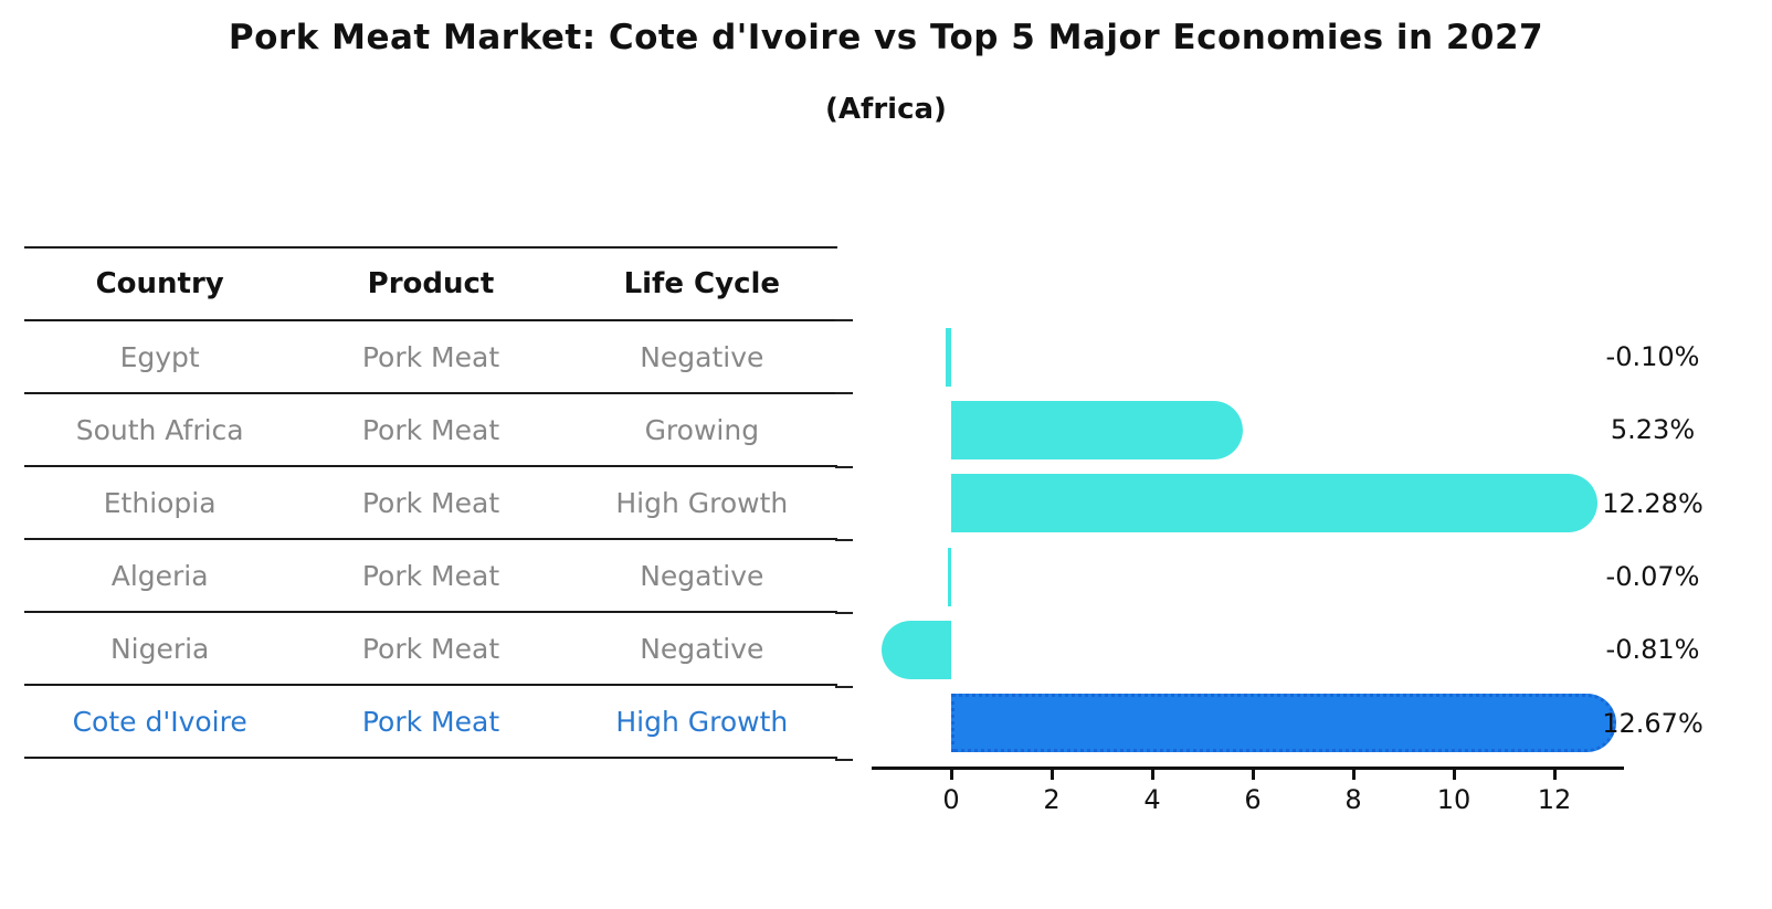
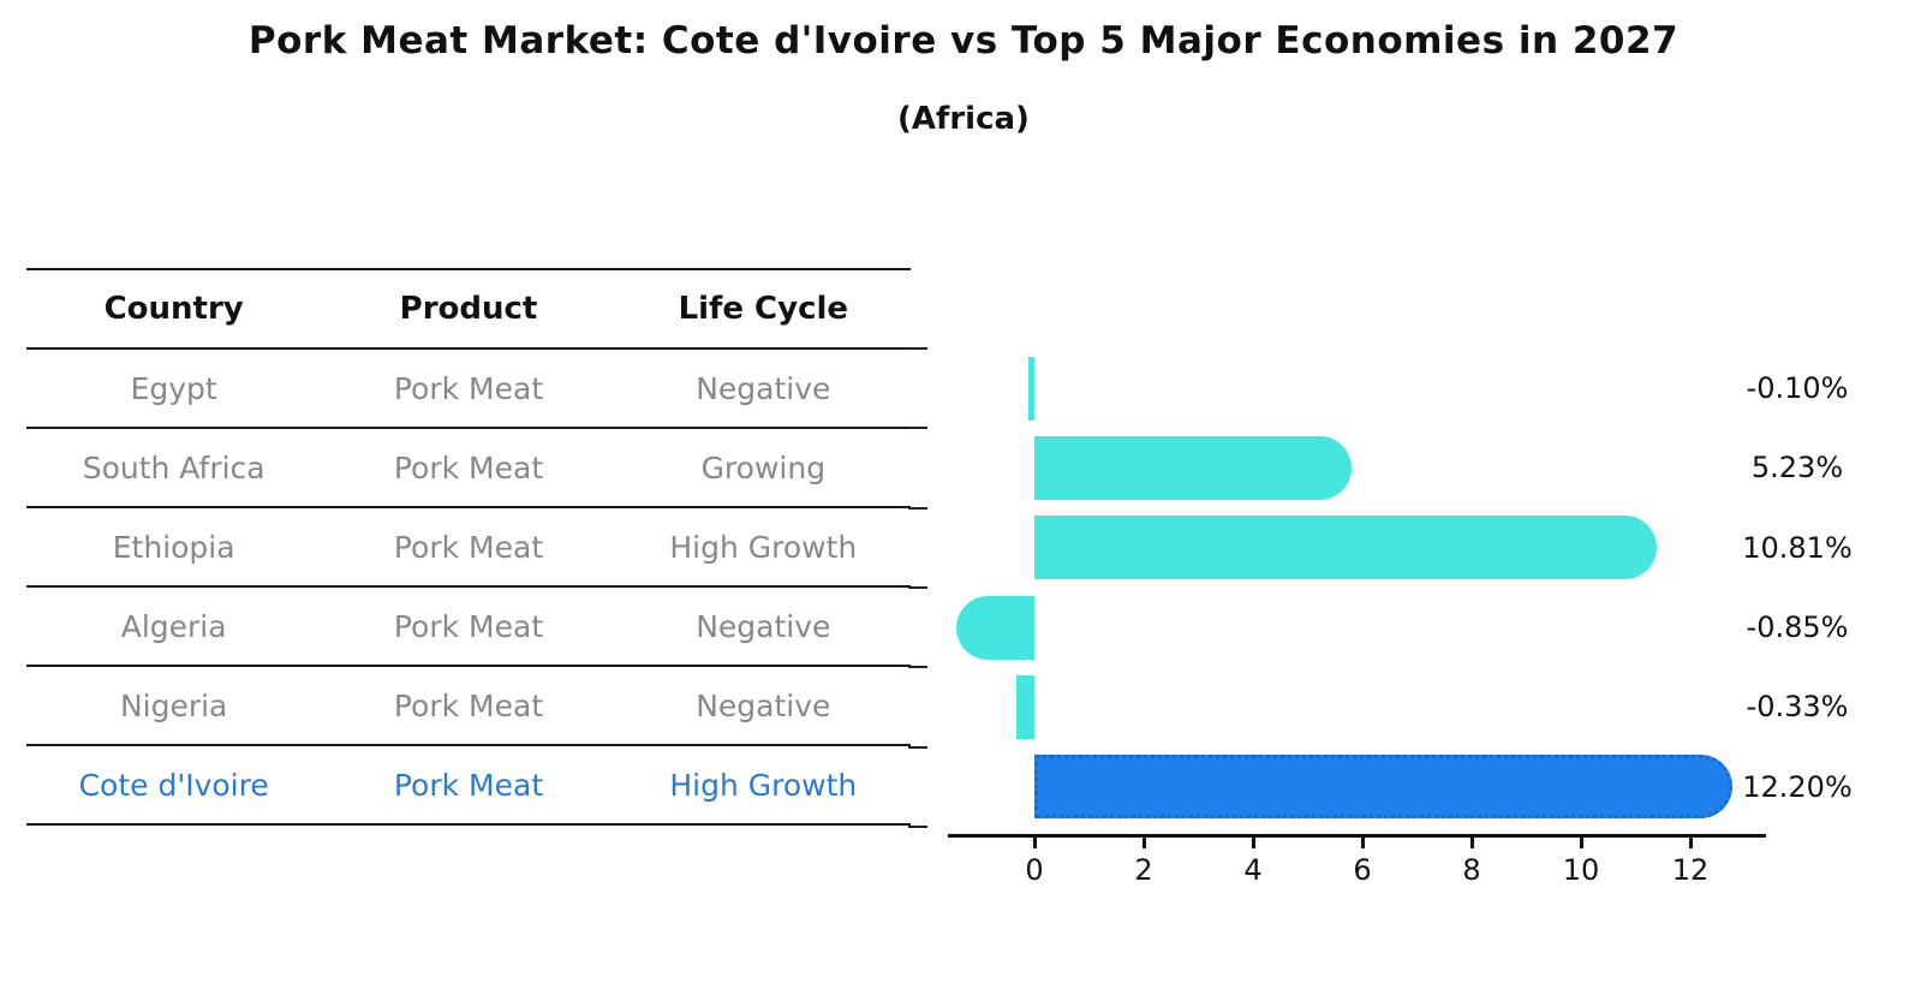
Ethiopia: 12.28% -> 10.81%
Algeria: -0.07% -> -0.85%
Nigeria: -0.81% -> -0.33%
Cote d'Ivoire: 12.67% -> 12.20%
